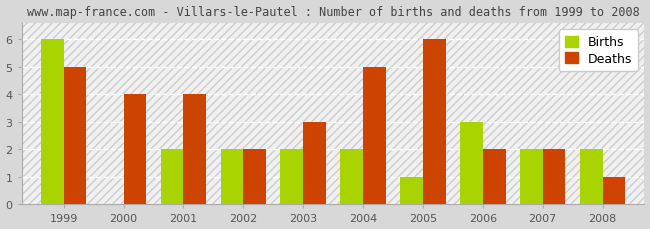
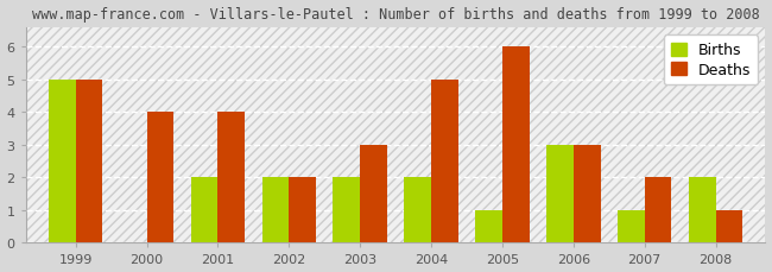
Births/1999: 6 -> 5
Deaths/2006: 2 -> 3
Births/2007: 2 -> 1
